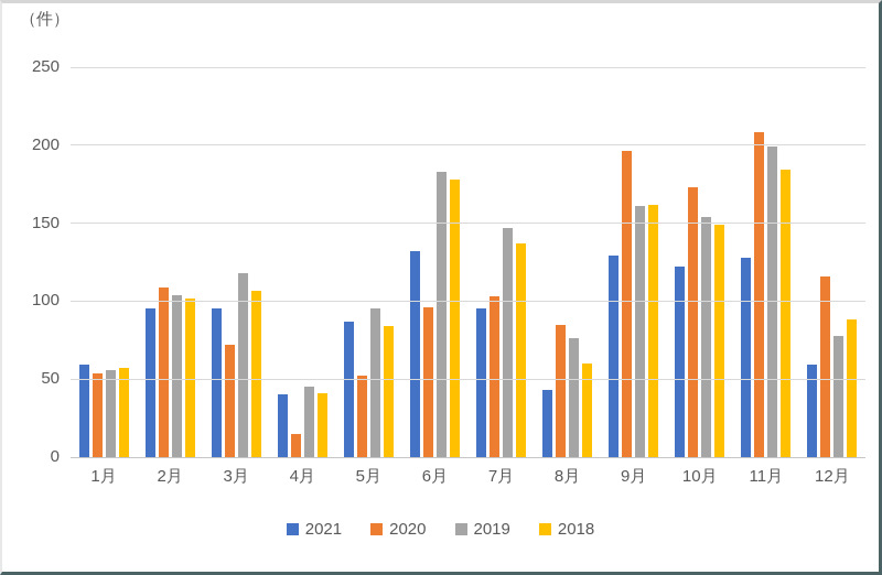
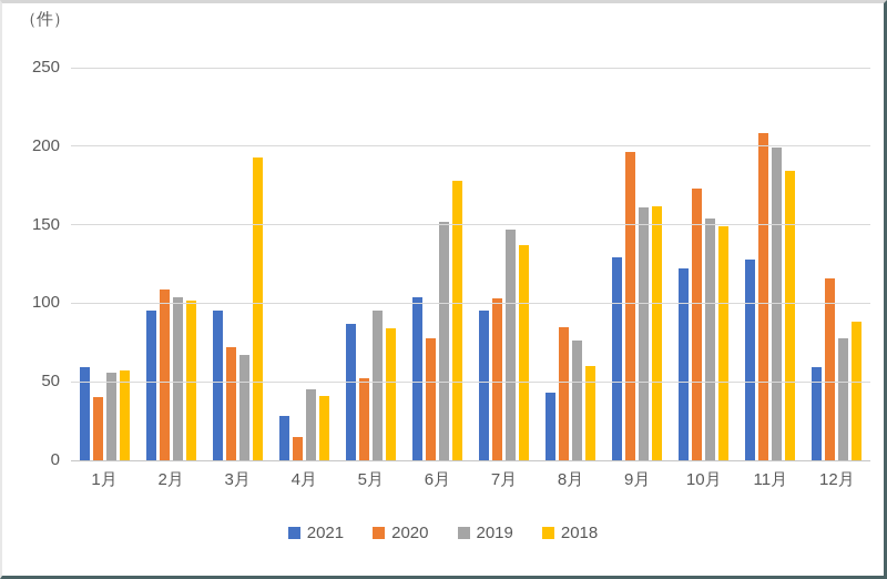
2020/1月: 54 -> 40
2019/3月: 118 -> 67
2018/3月: 107 -> 193
2021/4月: 40 -> 28
2021/6月: 132 -> 104
2020/6月: 96 -> 78
2019/6月: 183 -> 152
